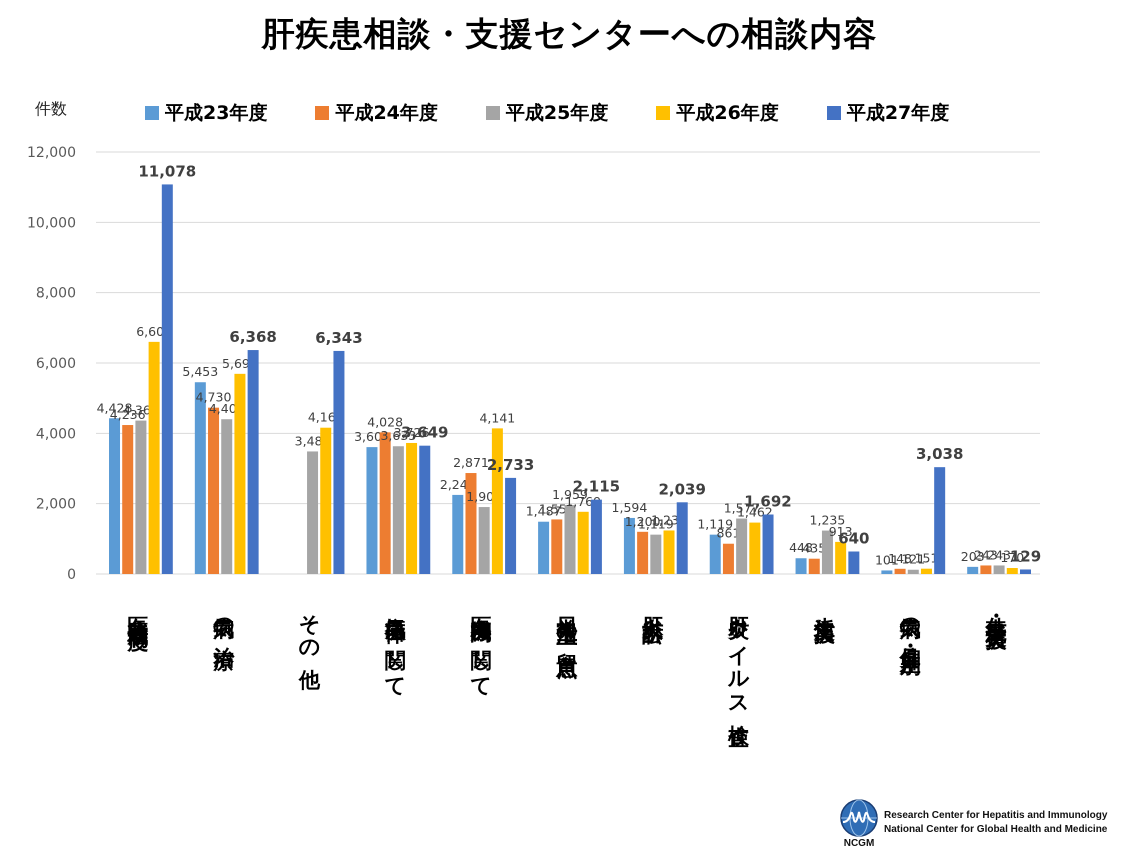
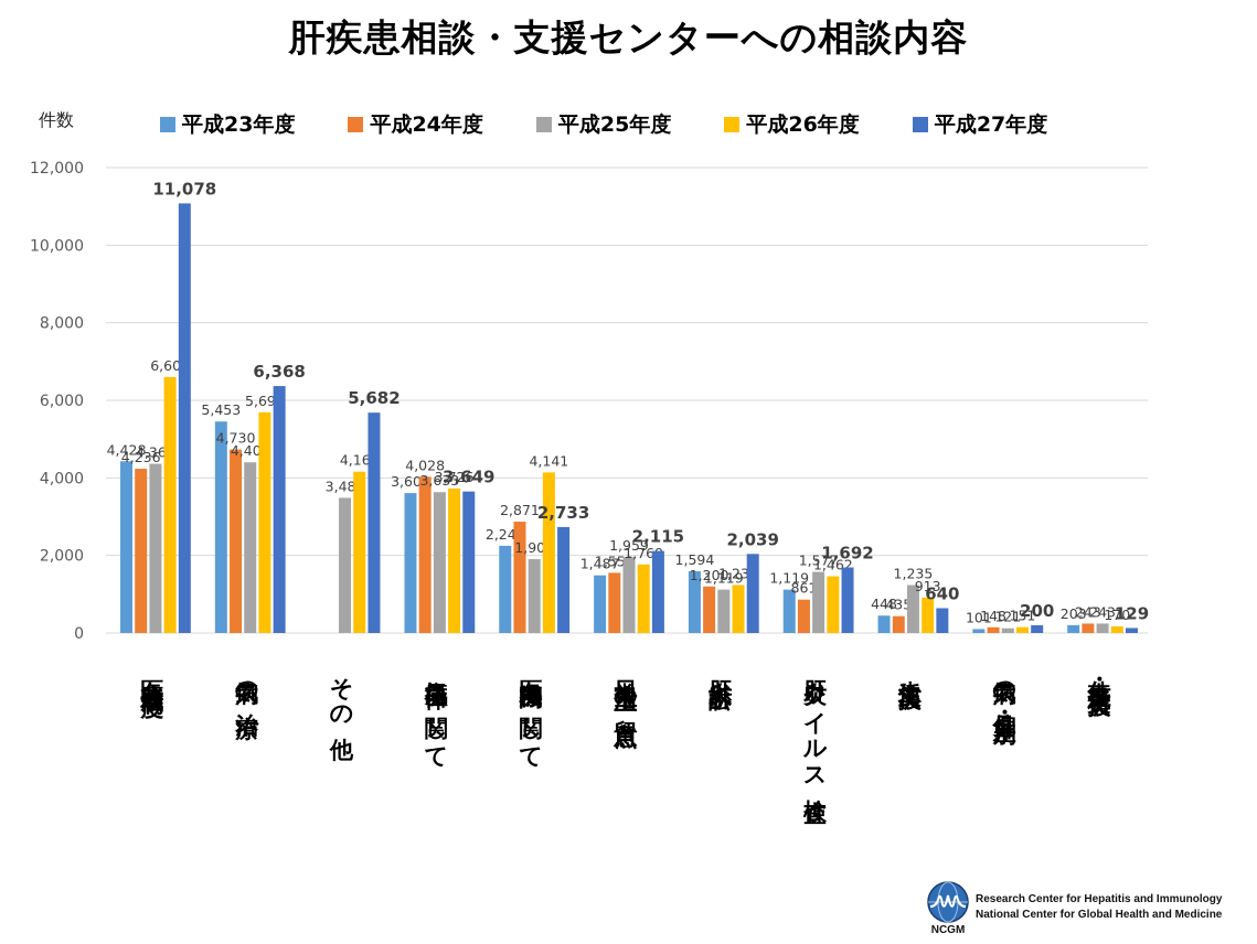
平成27年度/その他: 6,343 -> 5,682
平成27年度/病気の偏見・差別: 3,038 -> 200
